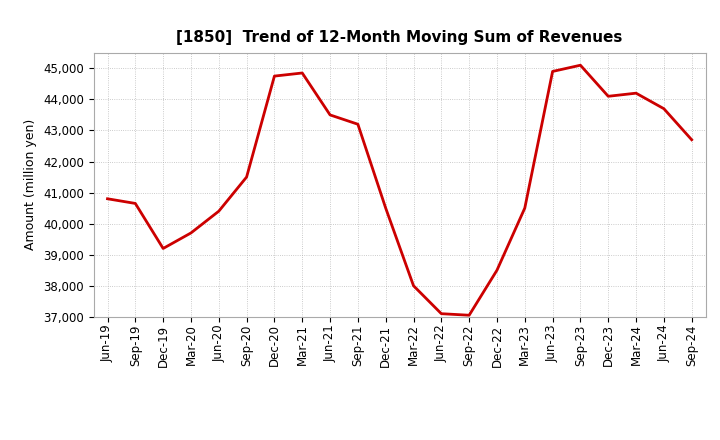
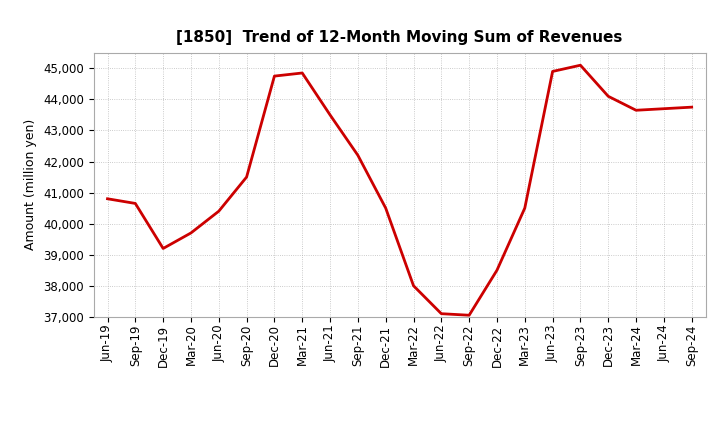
Sep-21: 43,200 -> 42,200
Mar-24: 44,200 -> 43,650
Sep-24: 42,700 -> 43,750
